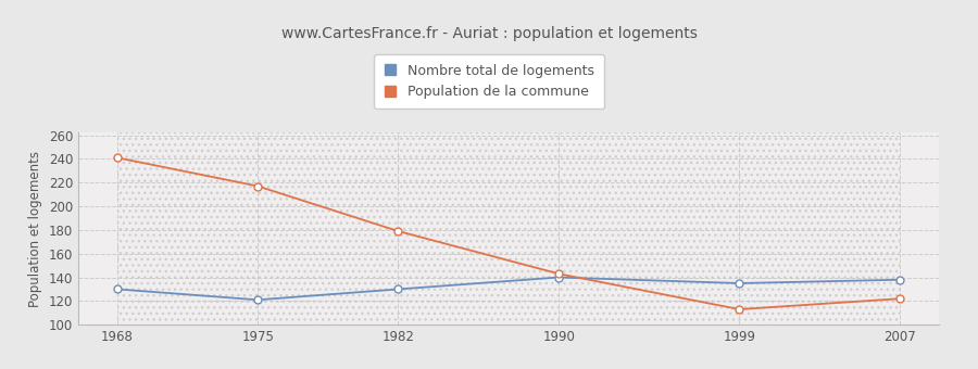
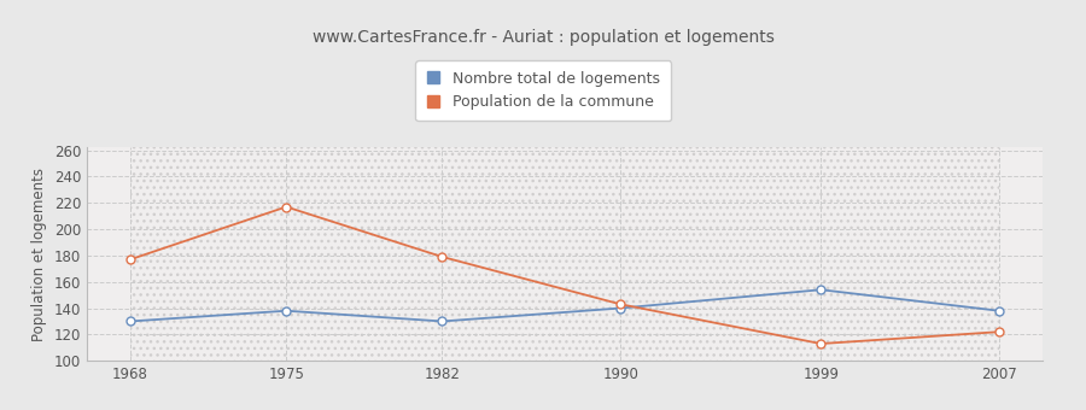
Population de la commune/1968: 241 -> 177
Nombre total de logements/1975: 121 -> 138
Nombre total de logements/1999: 135 -> 154
